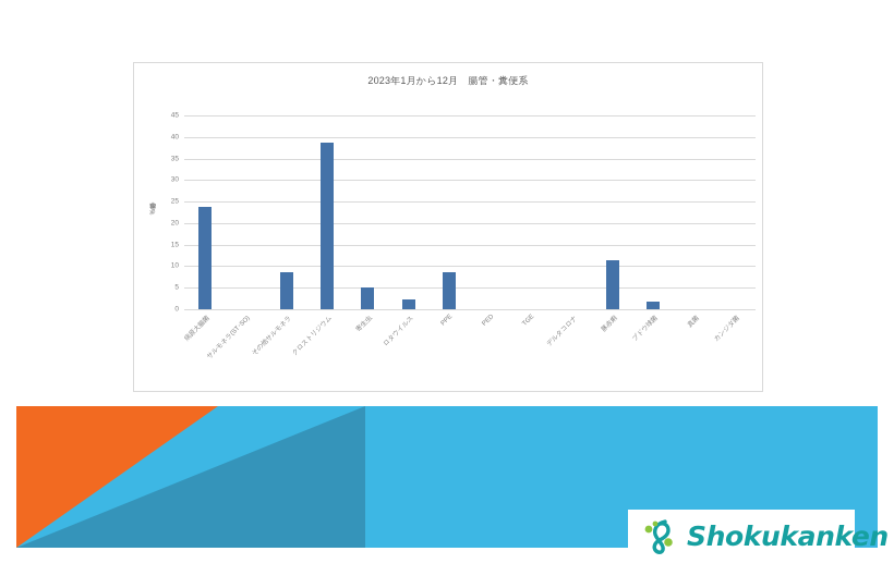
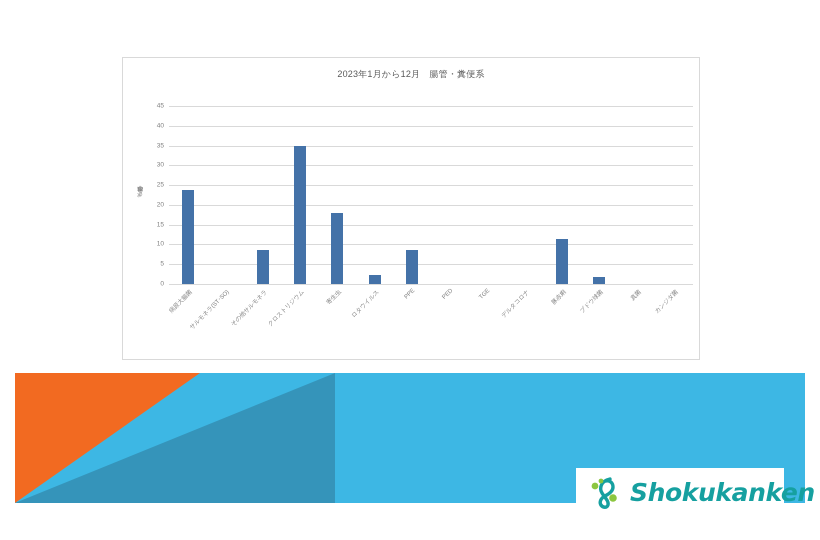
クロストリジウム: 39 -> 35
寄生虫: 5 -> 18
